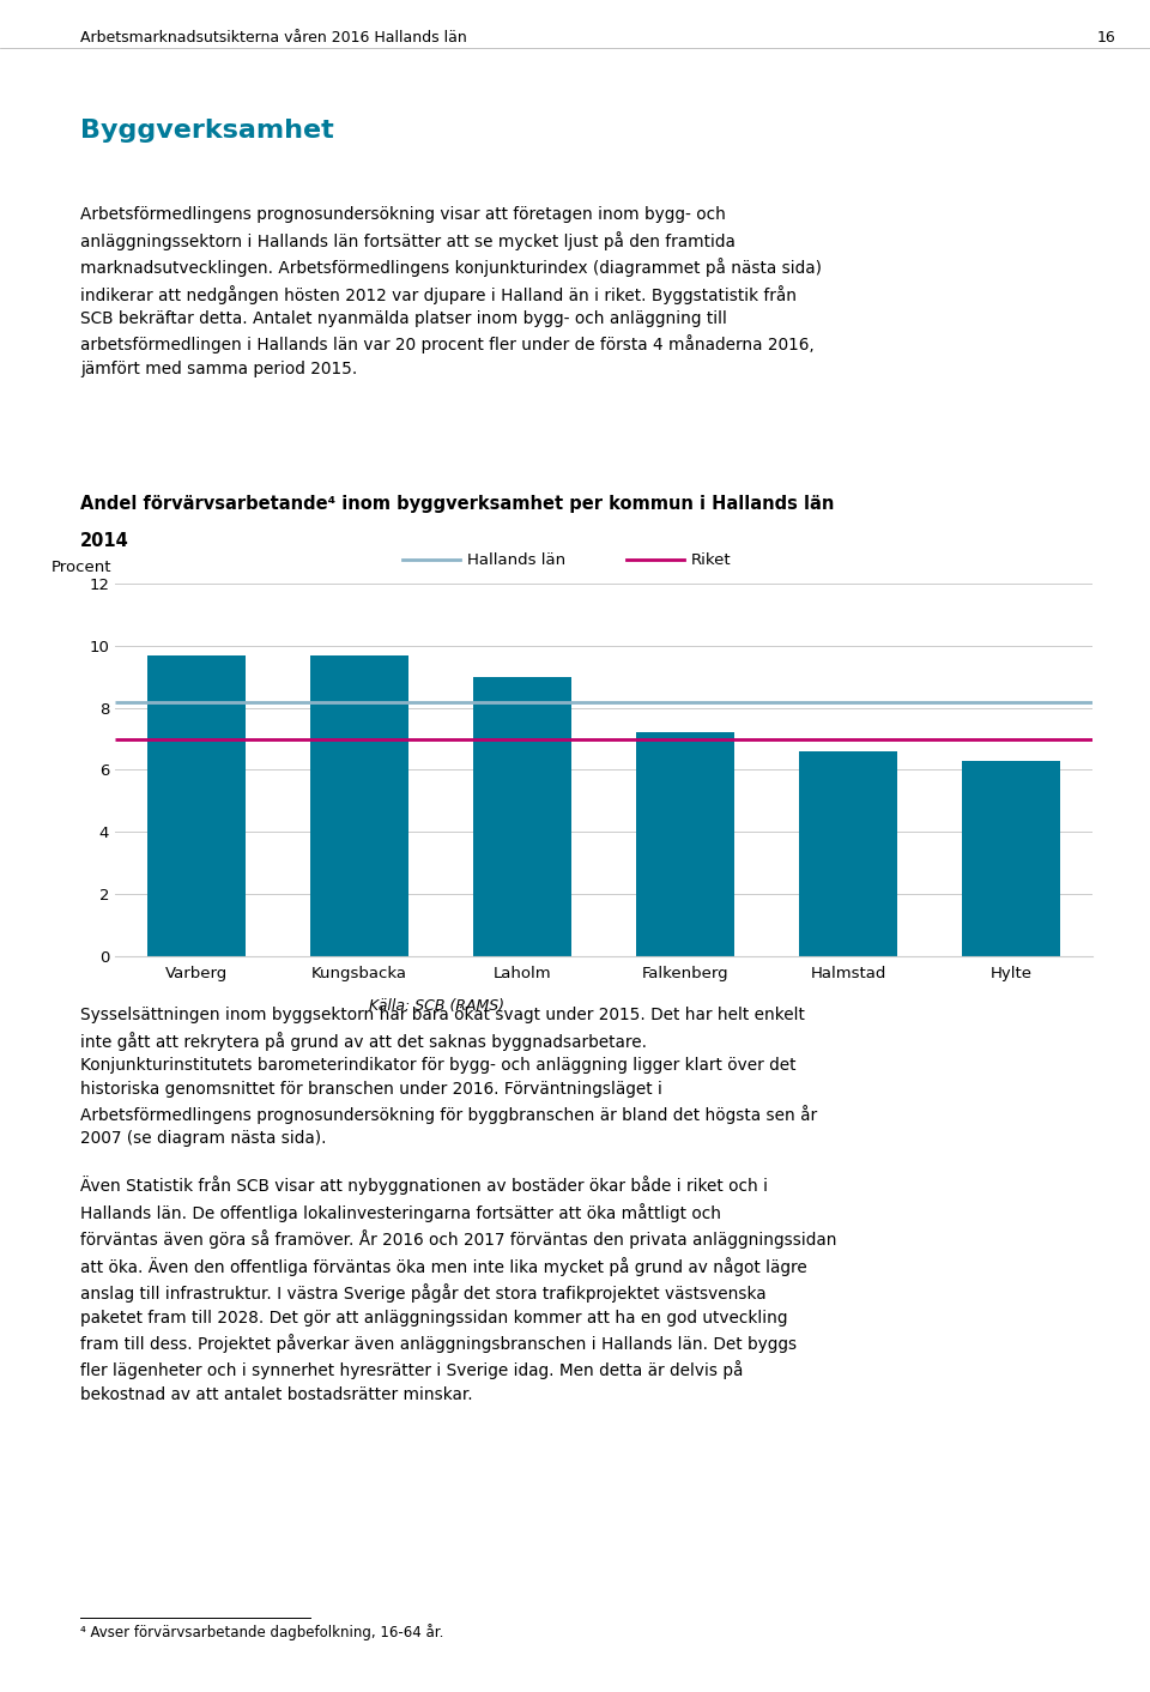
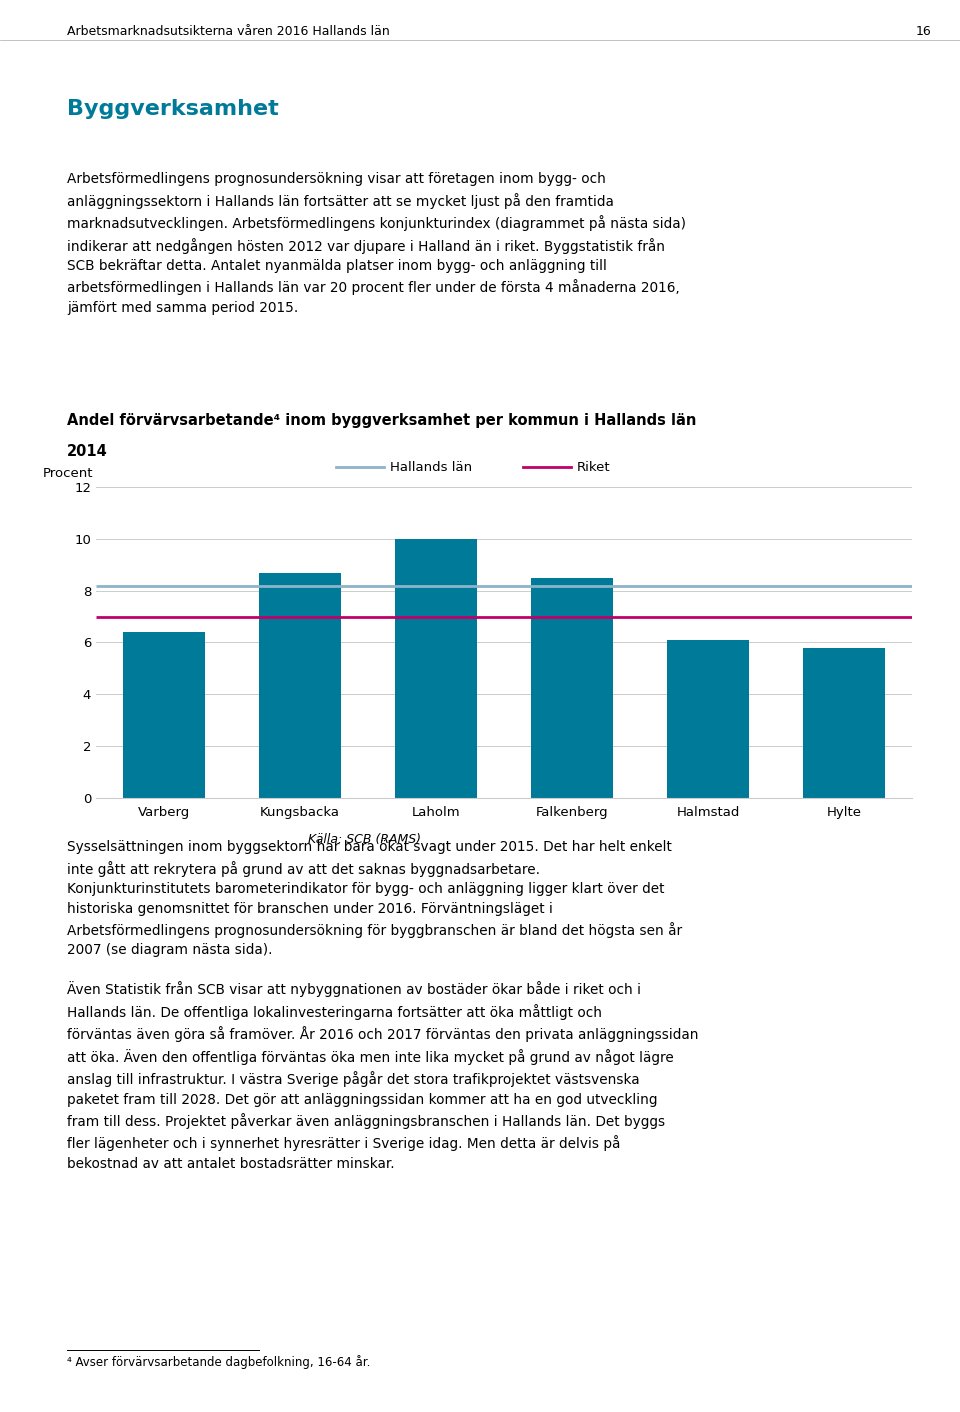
Varberg: 9.7 -> 6.4
Kungsbacka: 9.7 -> 8.7
Laholm: 9.0 -> 10.0
Falkenberg: 7.2 -> 8.5
Halmstad: 6.6 -> 6.1
Hylte: 6.3 -> 5.8
